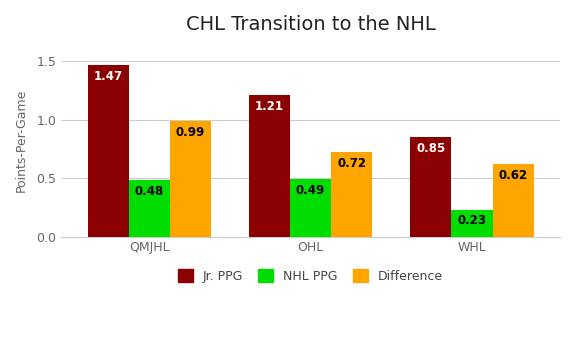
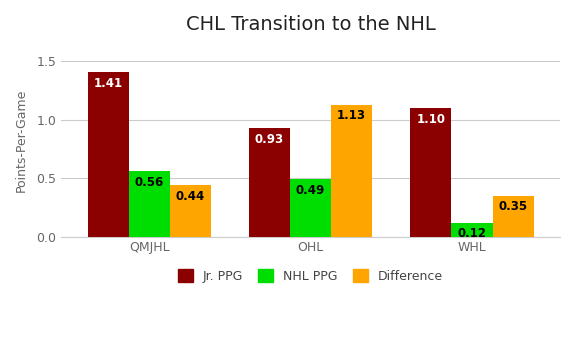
Jr. PPG/QMJHL: 1.47 -> 1.41
NHL PPG/QMJHL: 0.48 -> 0.56
Difference/QMJHL: 0.99 -> 0.44
Jr. PPG/OHL: 1.21 -> 0.93
Difference/OHL: 0.72 -> 1.13
Jr. PPG/WHL: 0.85 -> 1.10
NHL PPG/WHL: 0.23 -> 0.12
Difference/WHL: 0.62 -> 0.35
